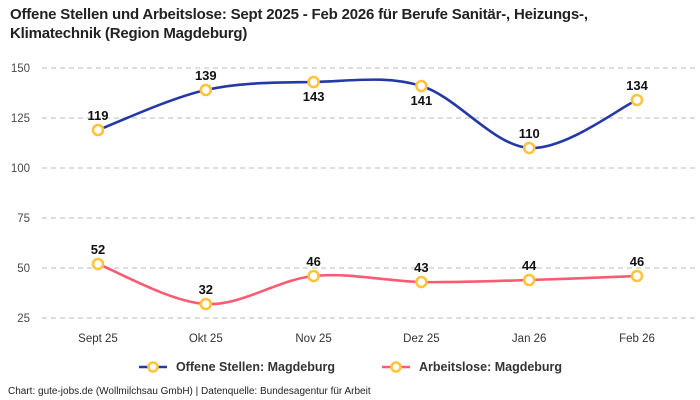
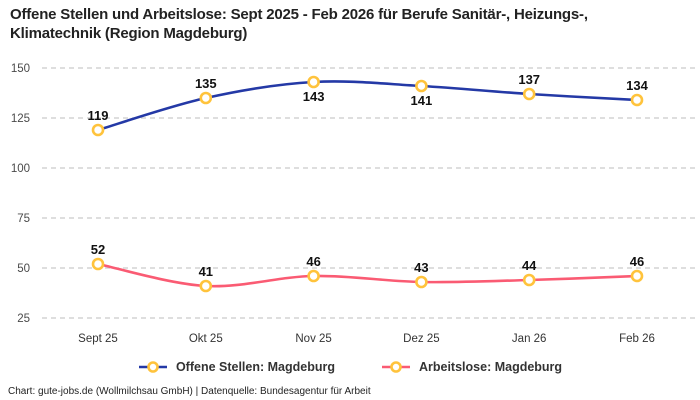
Offene Stellen: Magdeburg/Okt 25: 139 -> 135
Arbeitslose: Magdeburg/Okt 25: 32 -> 41
Offene Stellen: Magdeburg/Jan 26: 110 -> 137
